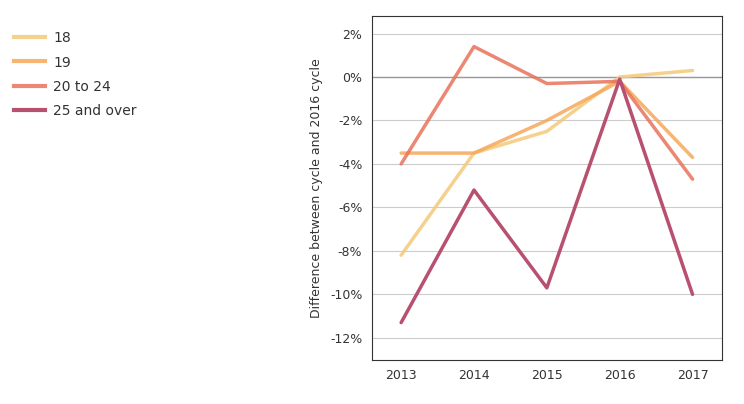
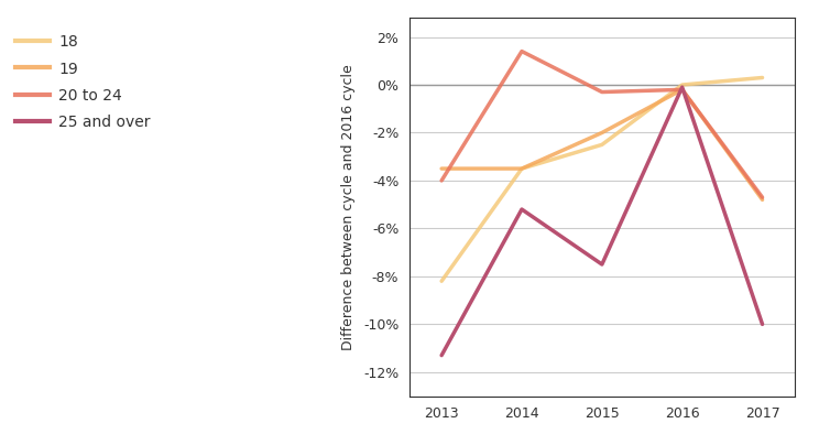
25 and over/2015: -9.7% -> -7.5%
19/2017: -3.7% -> -4.8%
